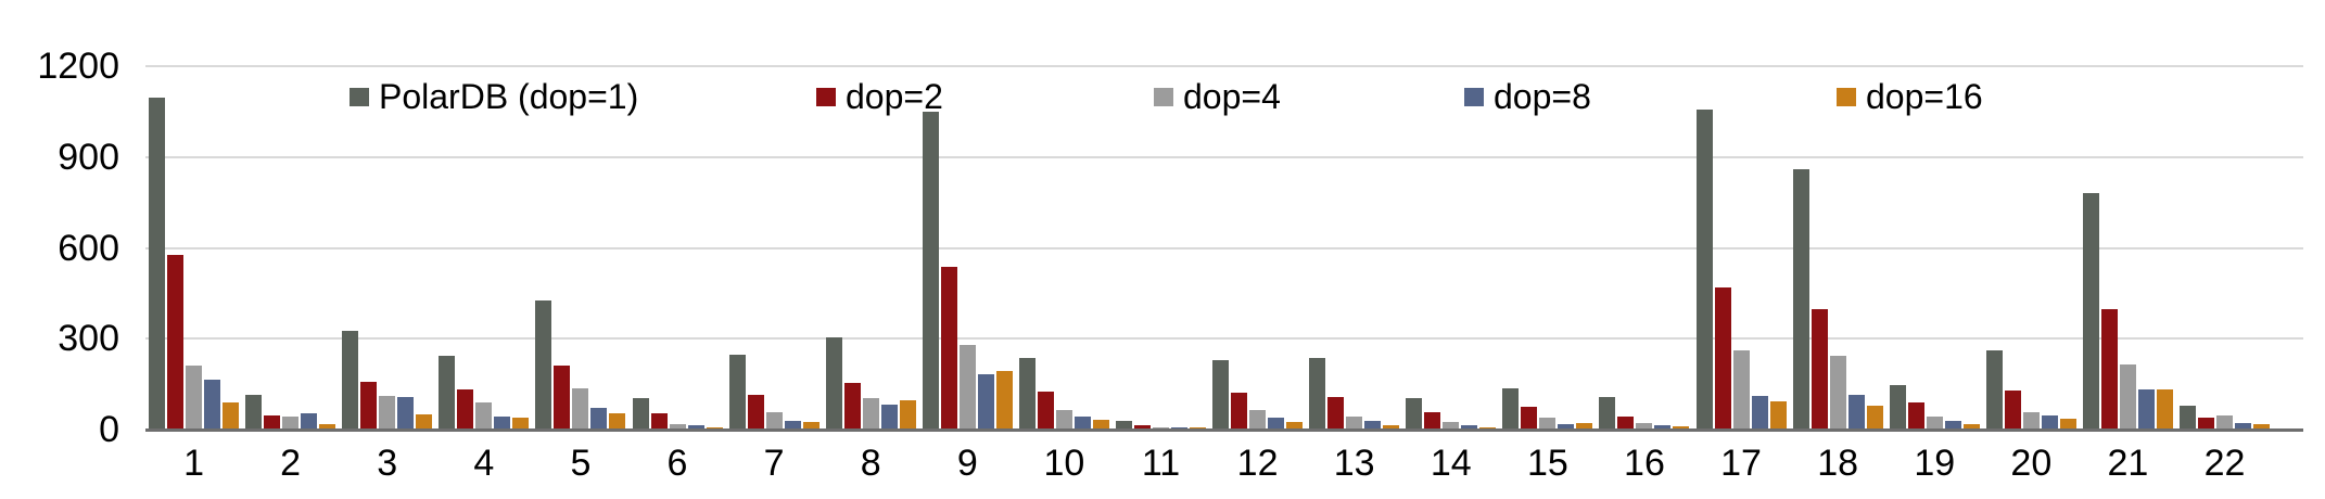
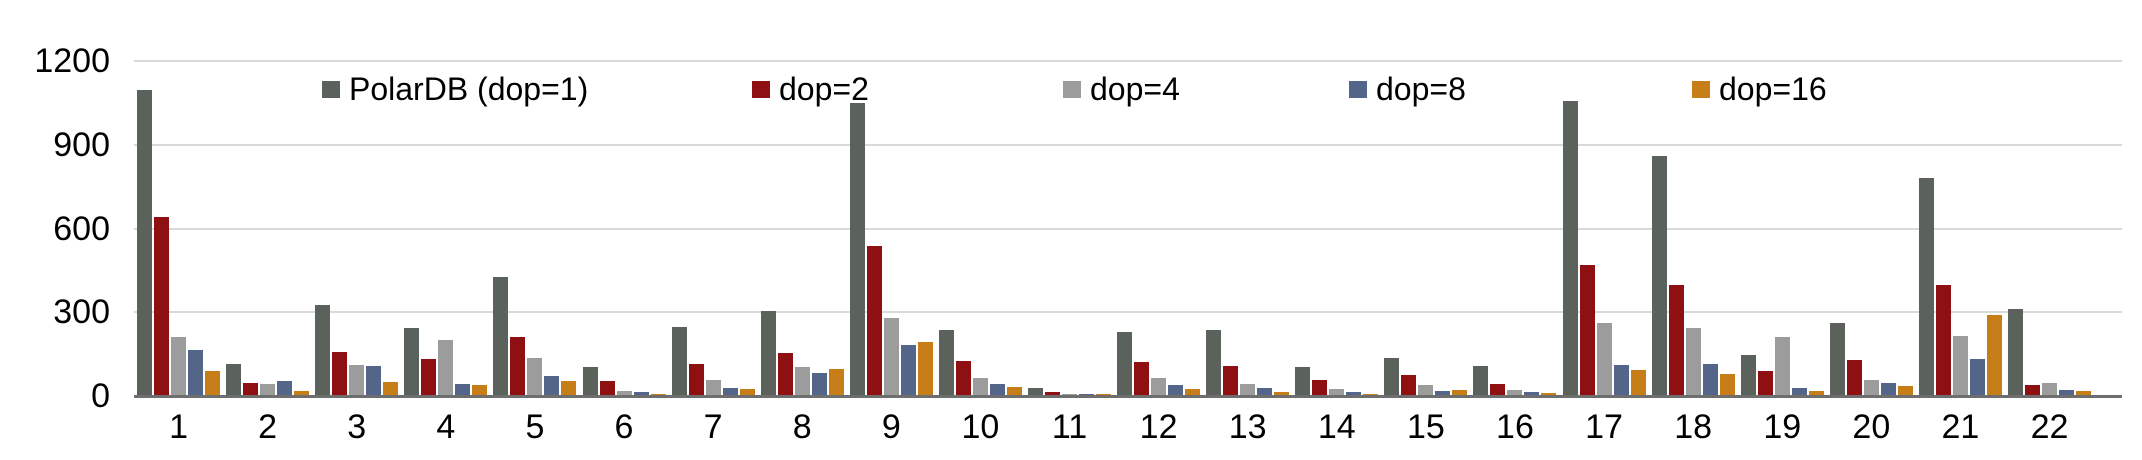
dop=2/1: 580 -> 640
dop=4/4: 90 -> 200
dop=4/19: 40 -> 210
dop=16/21: 130 -> 290
PolarDB (dop=1)/22: 80 -> 310
